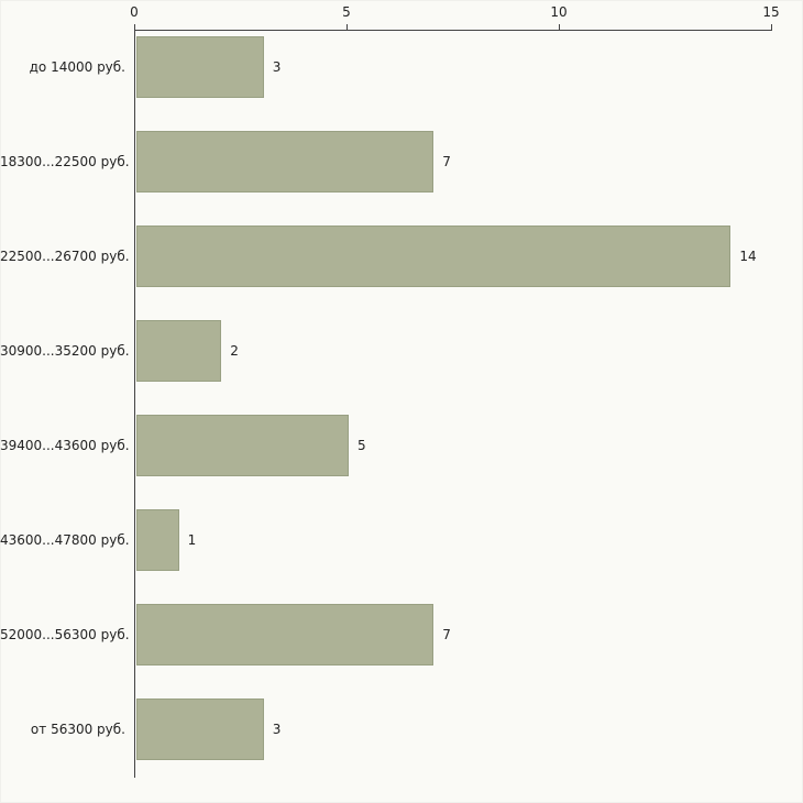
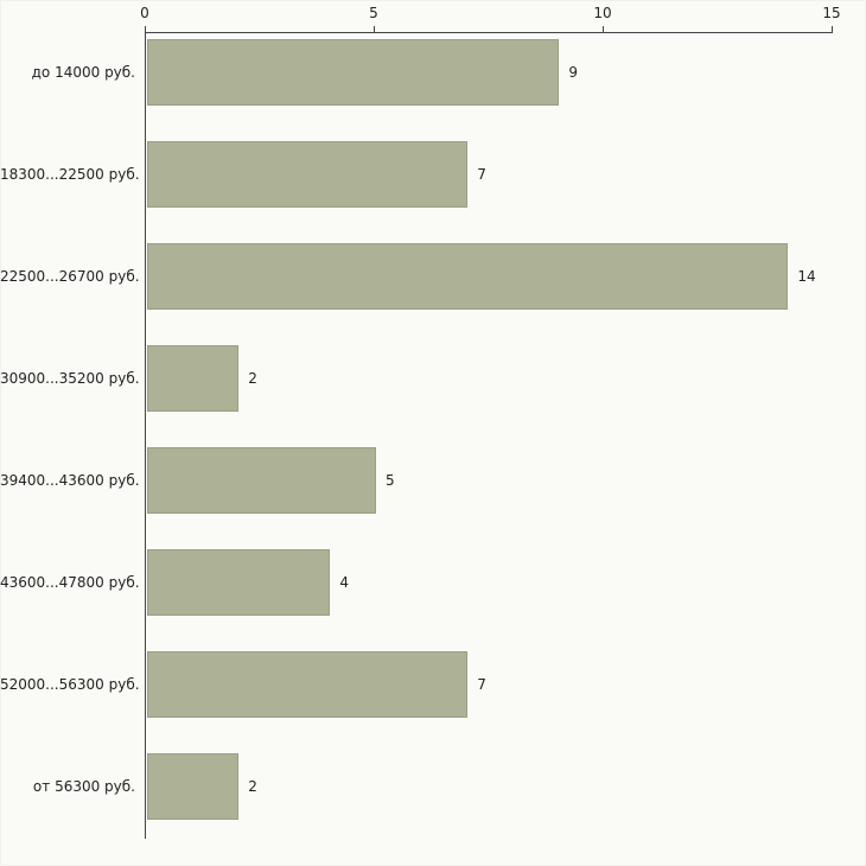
до 14000 руб.: 3 -> 9
43600...47800 руб.: 1 -> 4
от 56300 руб.: 3 -> 2
